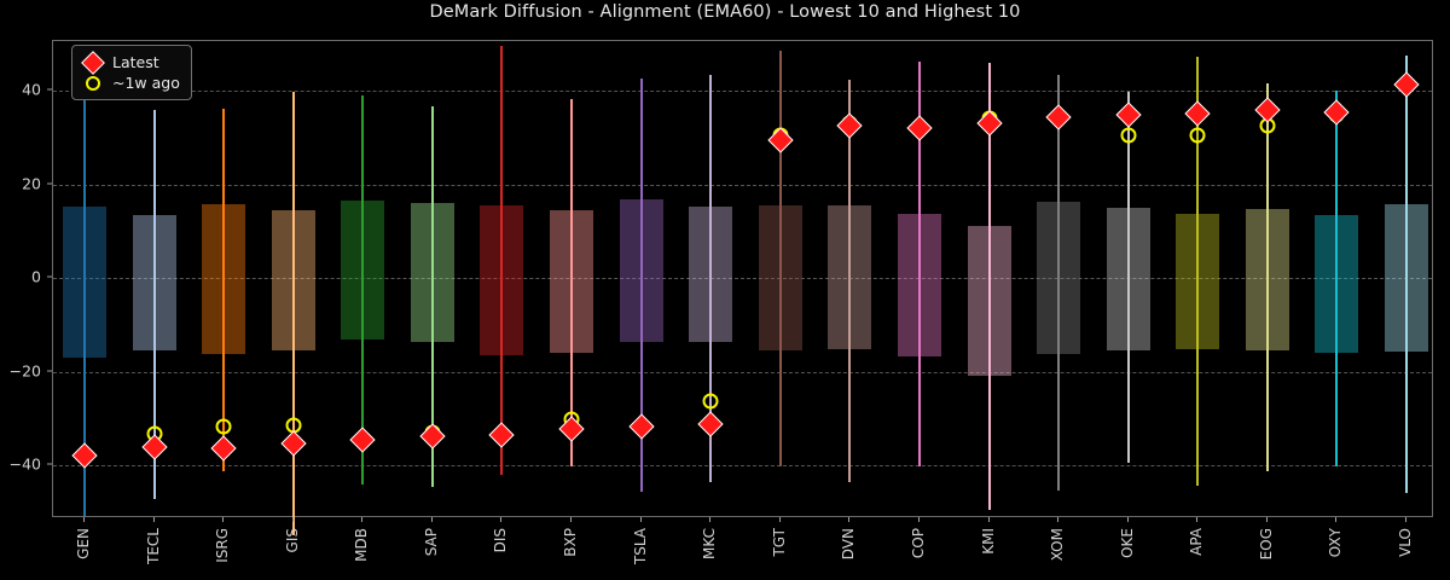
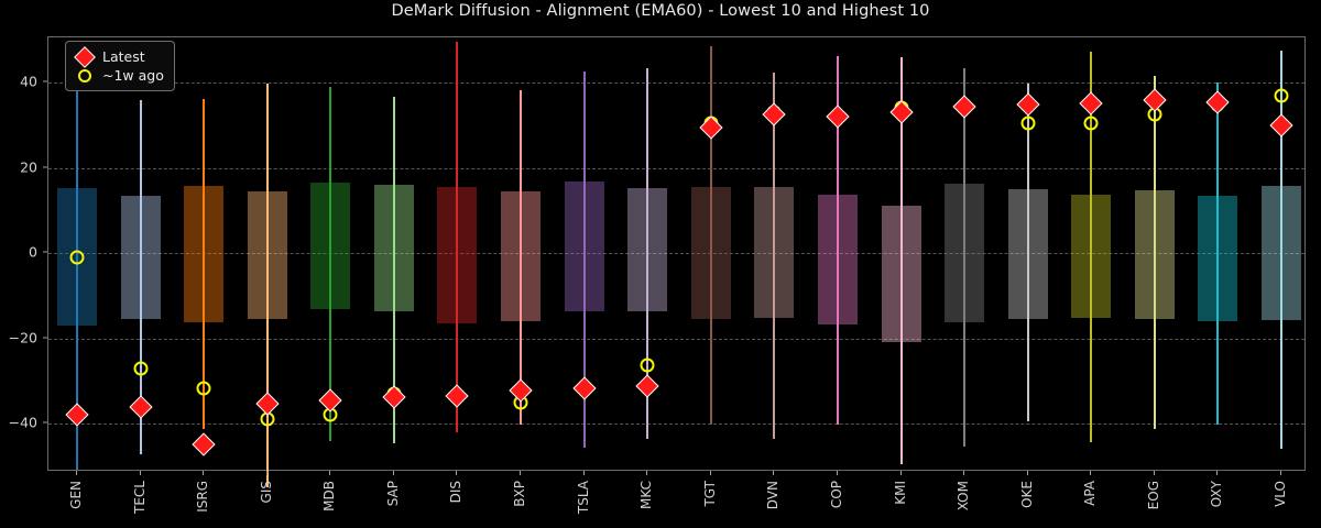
~1w ago/GEN: -38 -> -1
~1w ago/TECL: -33 -> -27
Latest/ISRG: -36 -> -45
~1w ago/GIS: -32 -> -39
~1w ago/MDB: -34 -> -38
~1w ago/BXP: -30 -> -35
Latest/VLO: 41 -> 30
~1w ago/VLO: 41 -> 37
